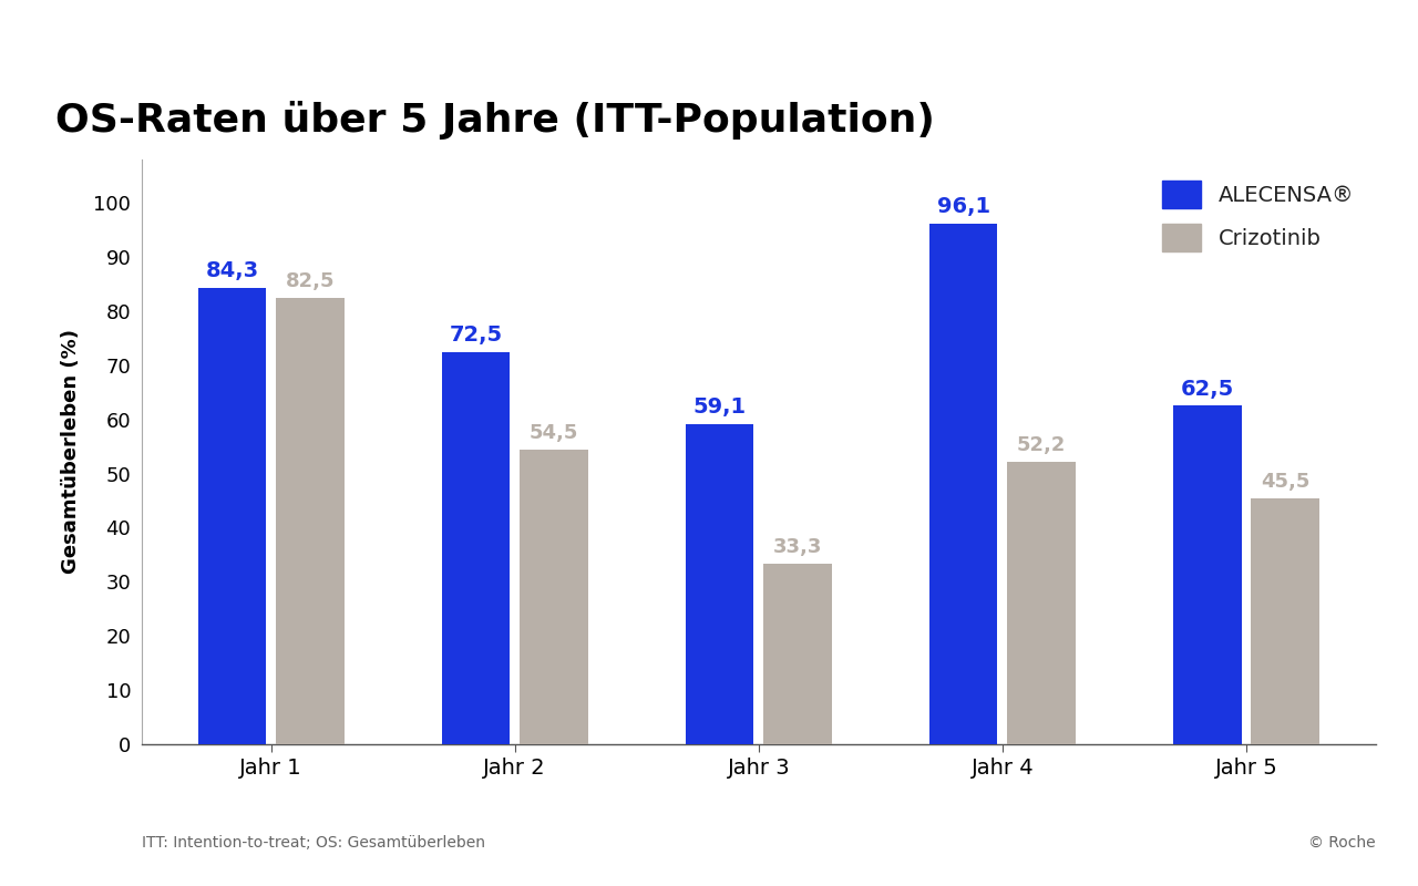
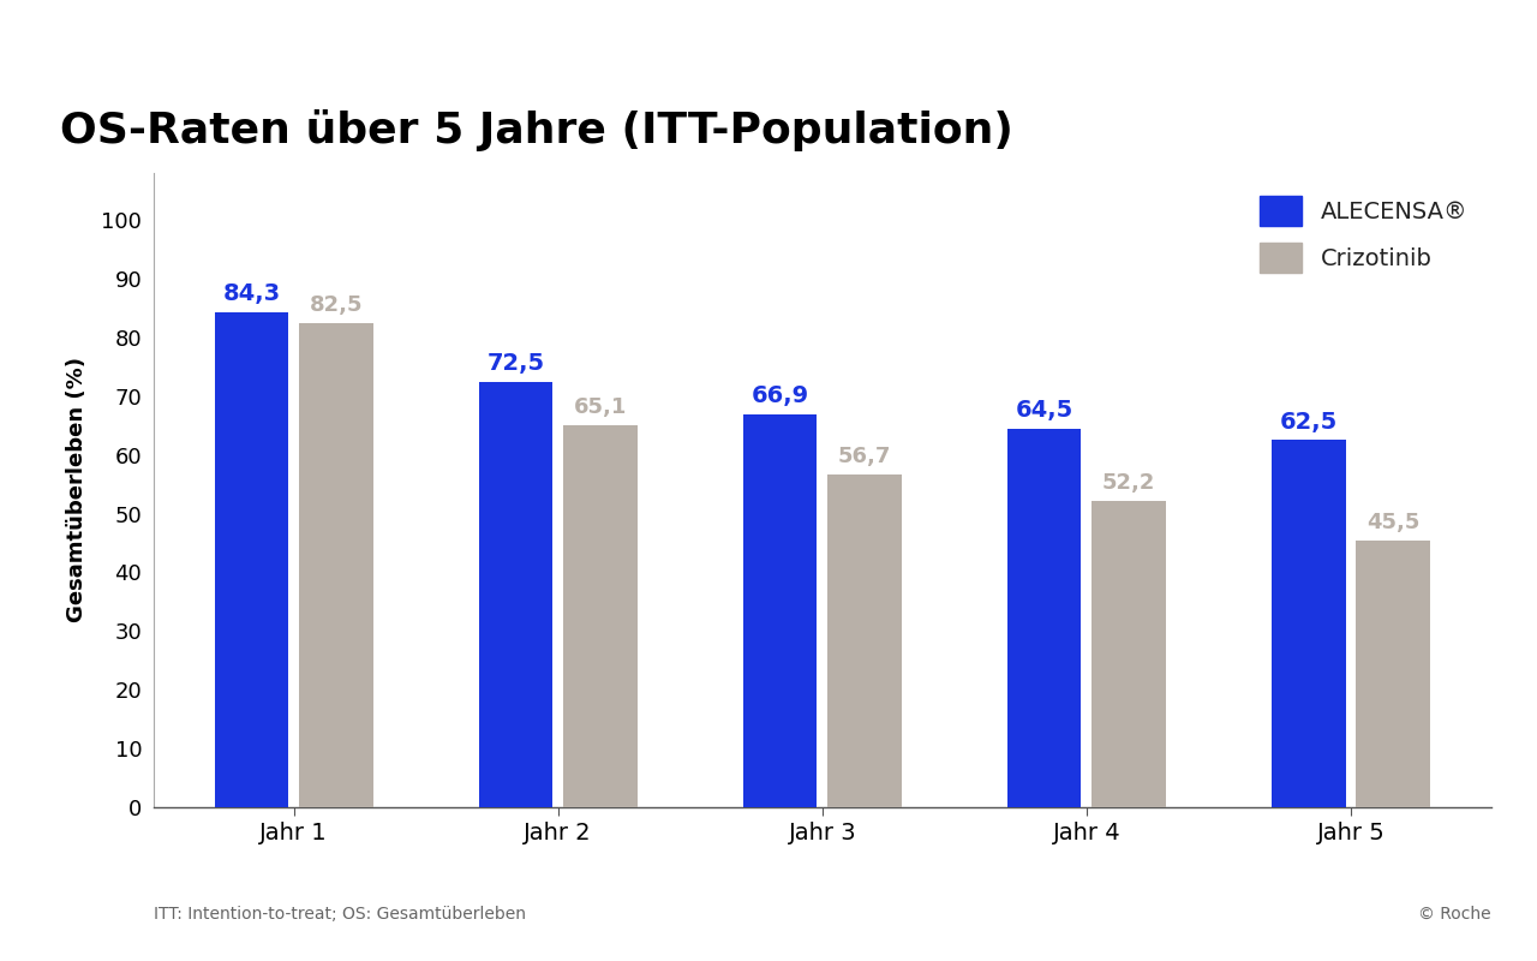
Crizotinib/Jahr 2: 54,5 -> 65,1
ALECENSA®/Jahr 3: 59,1 -> 66,9
Crizotinib/Jahr 3: 33,3 -> 56,7
ALECENSA®/Jahr 4: 96,1 -> 64,5
